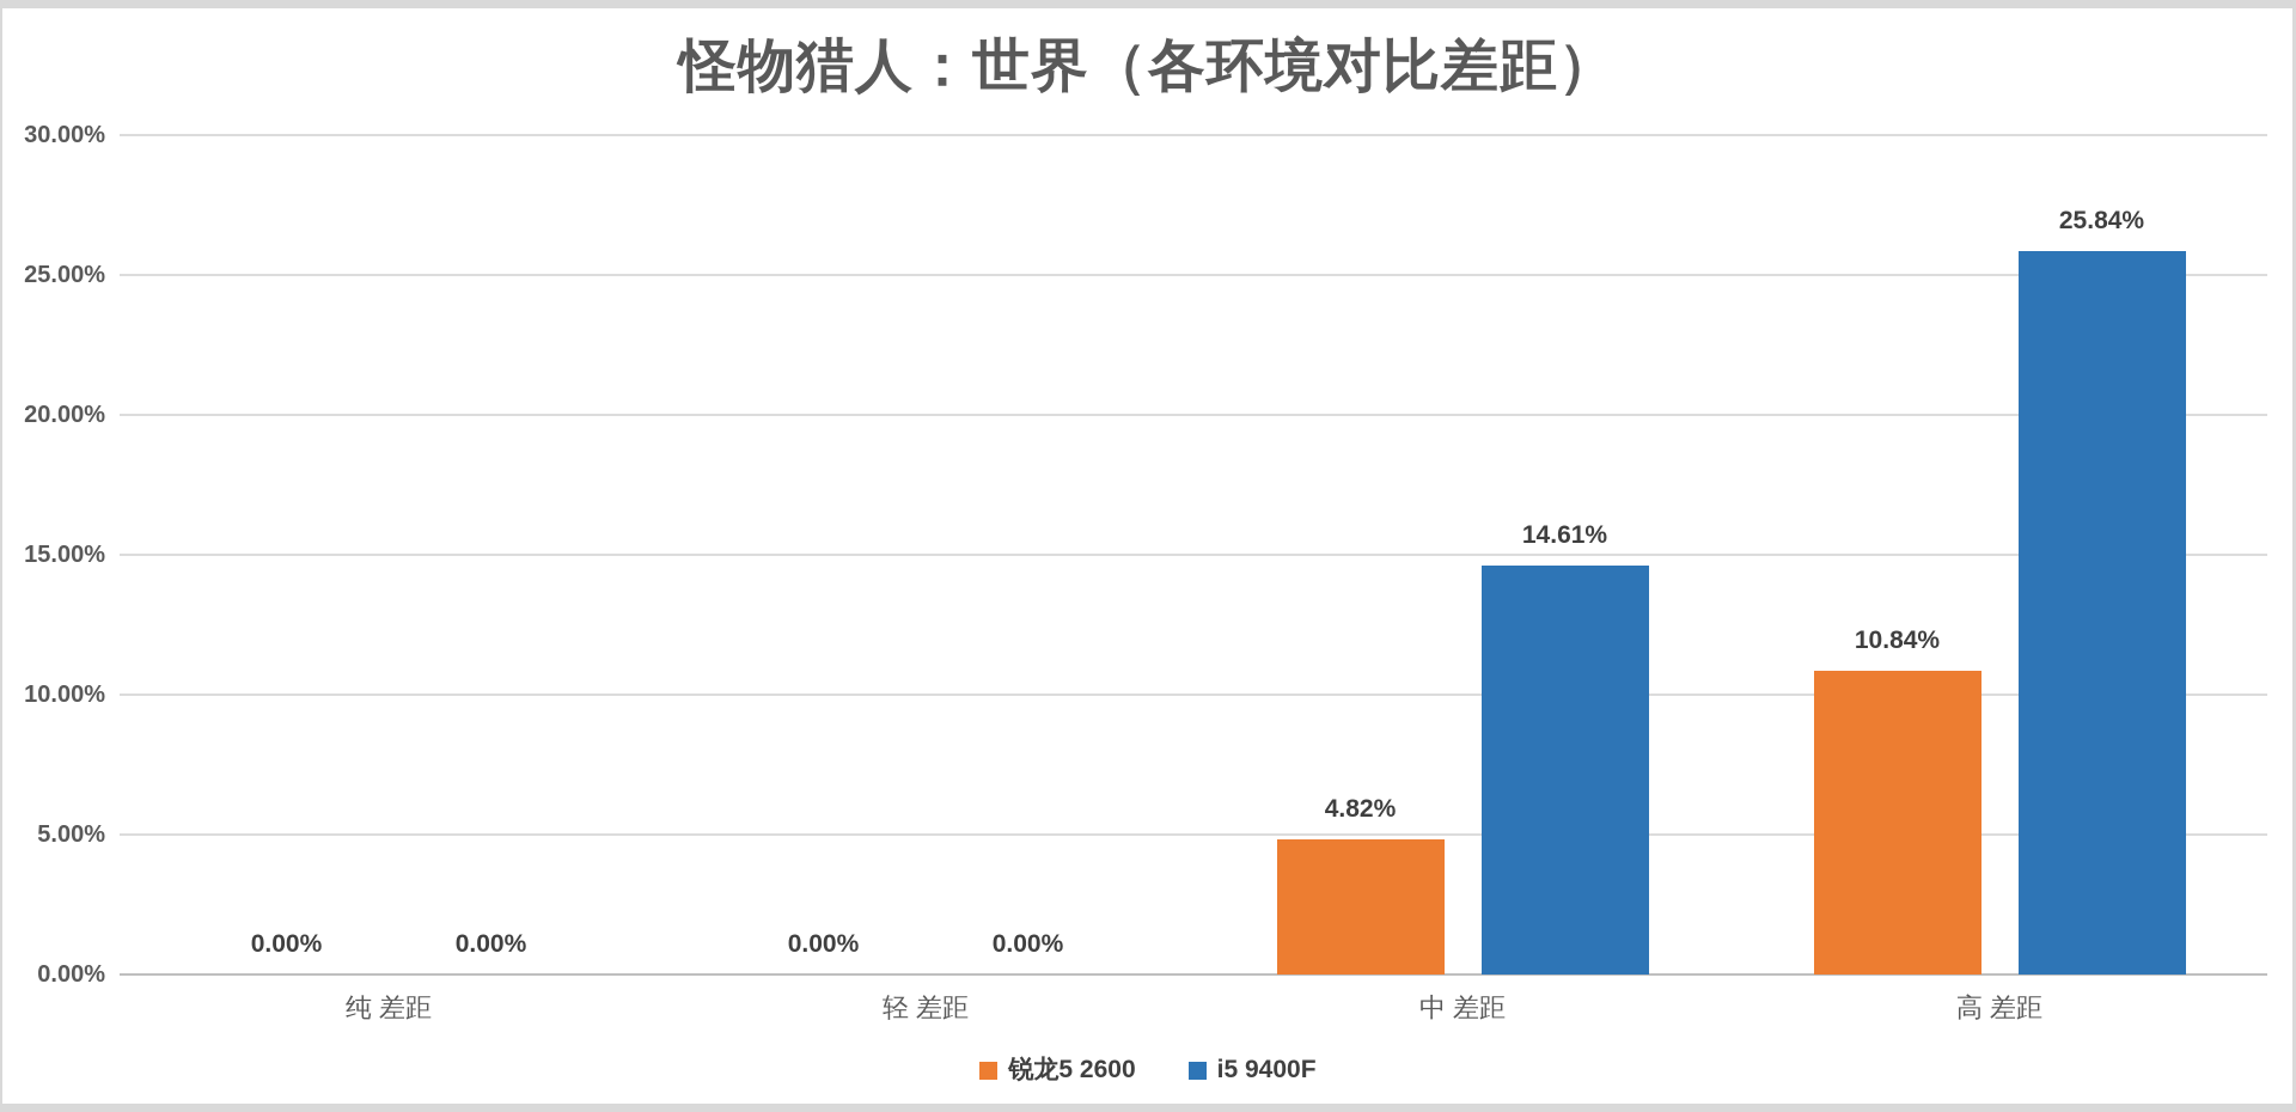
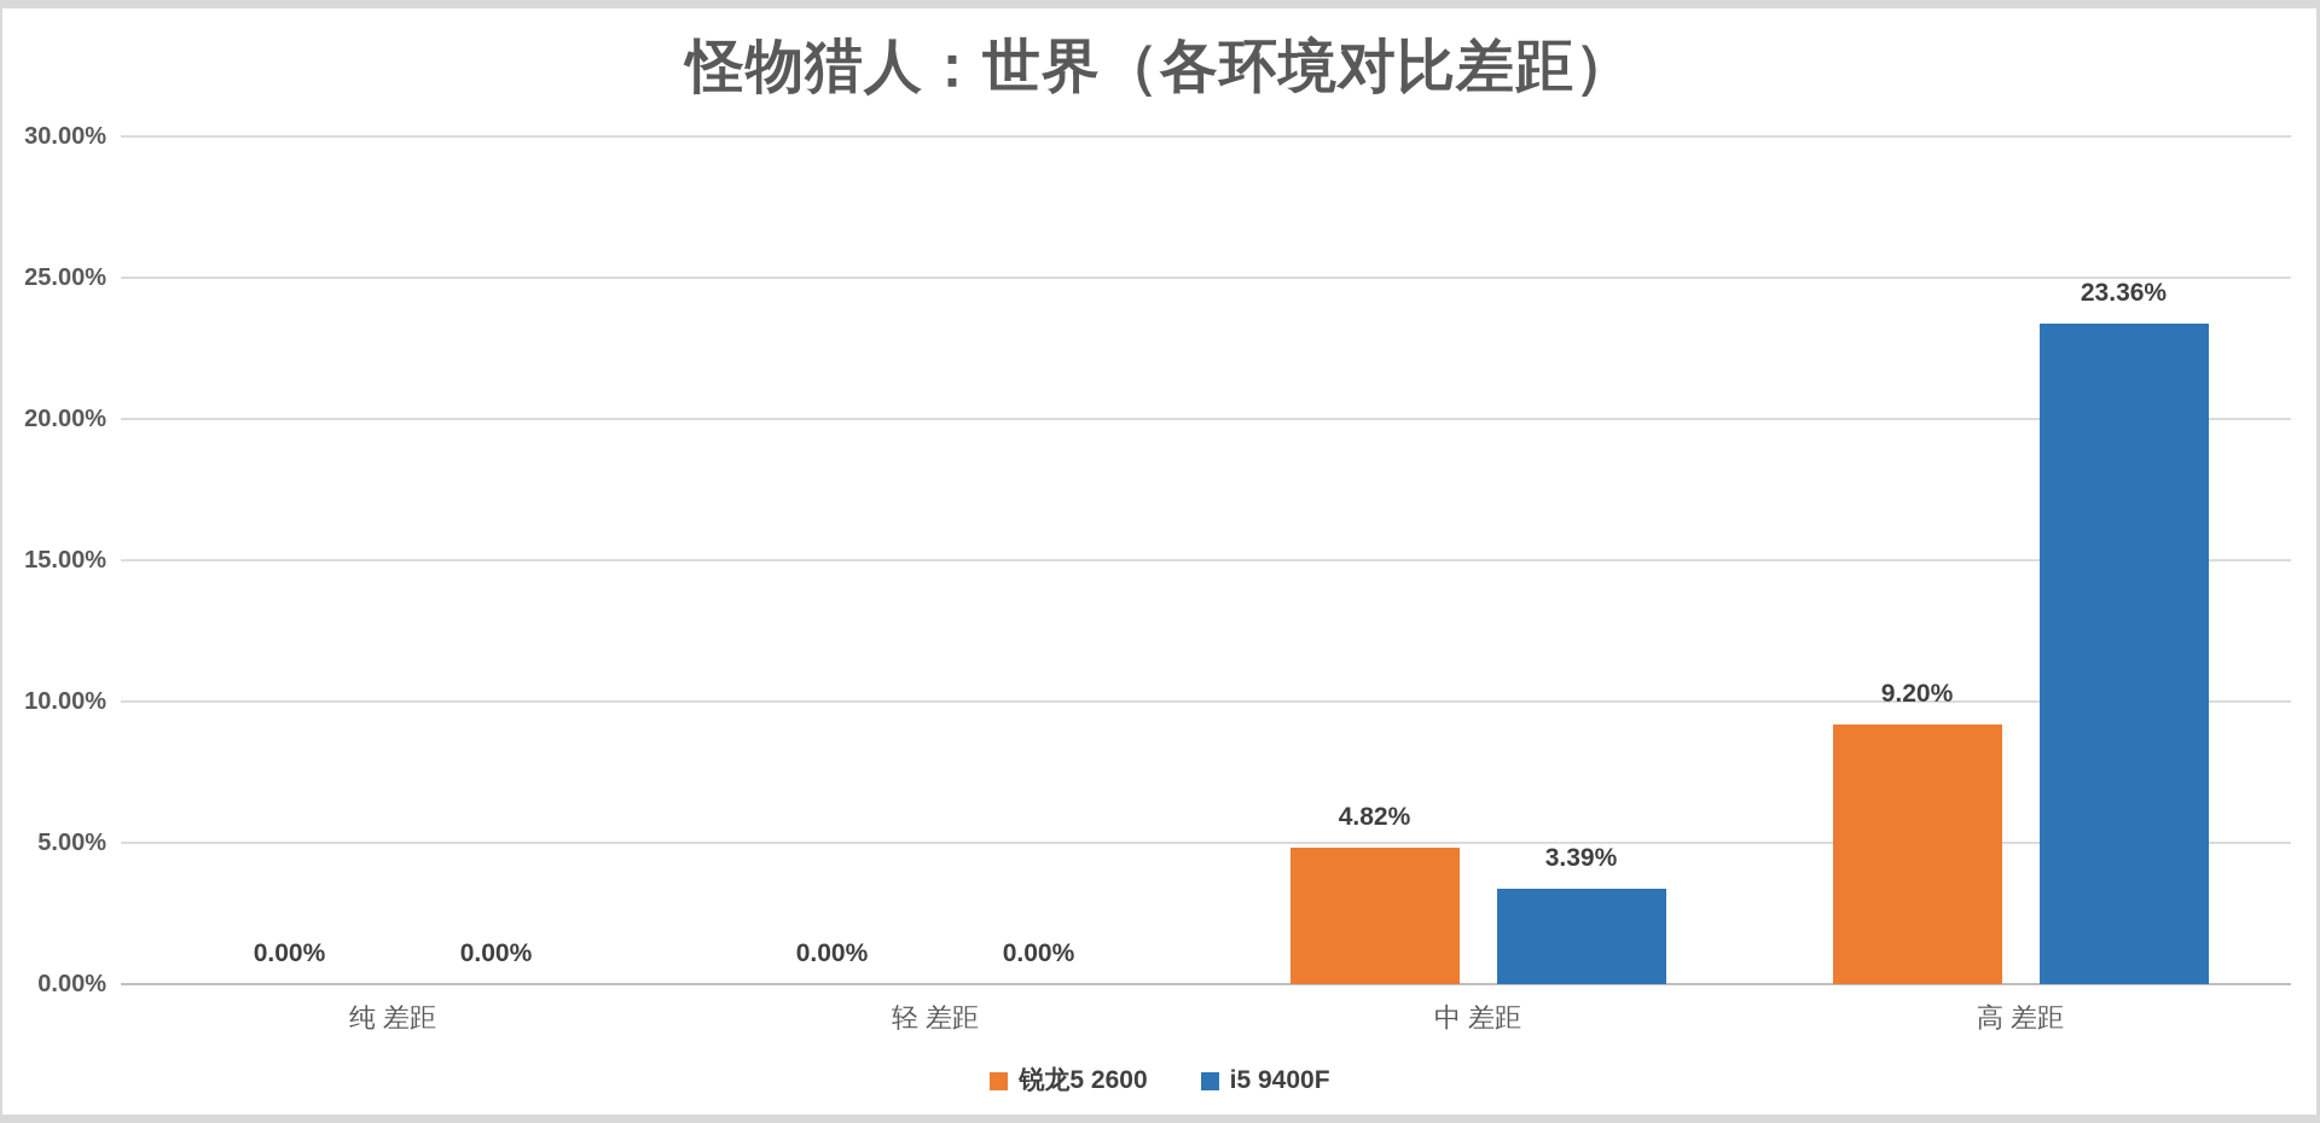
i5 9400F/中 差距: 14.61% -> 3.39%
锐龙5 2600/高 差距: 10.84% -> 9.20%
i5 9400F/高 差距: 25.84% -> 23.36%
